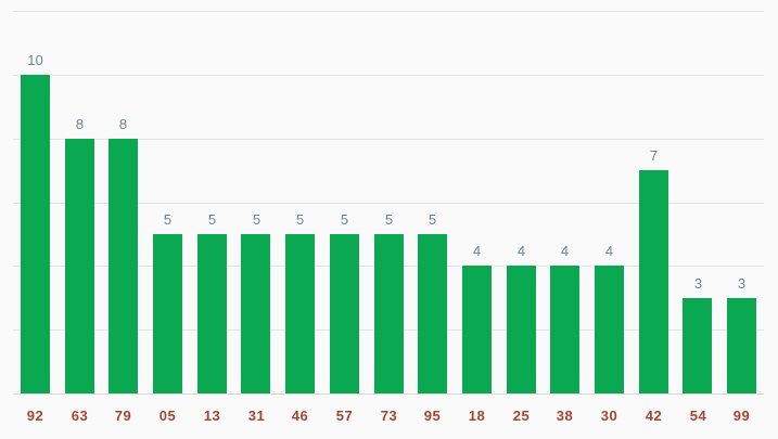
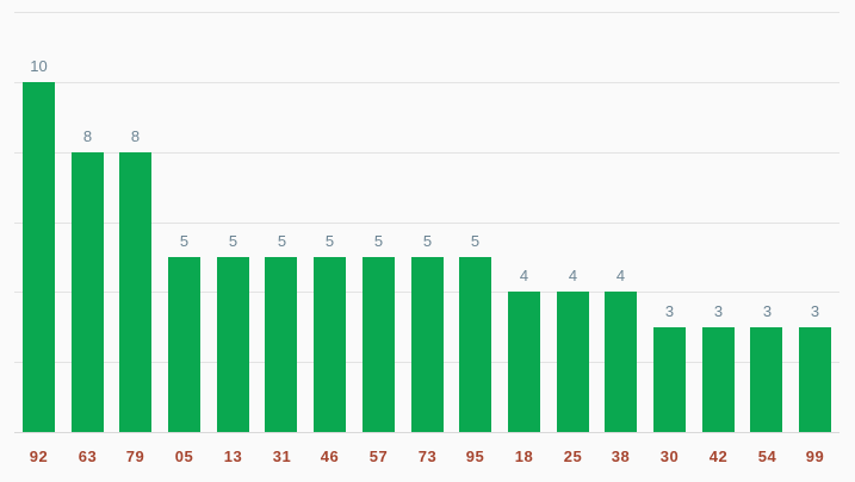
30: 4 -> 3
42: 7 -> 3
